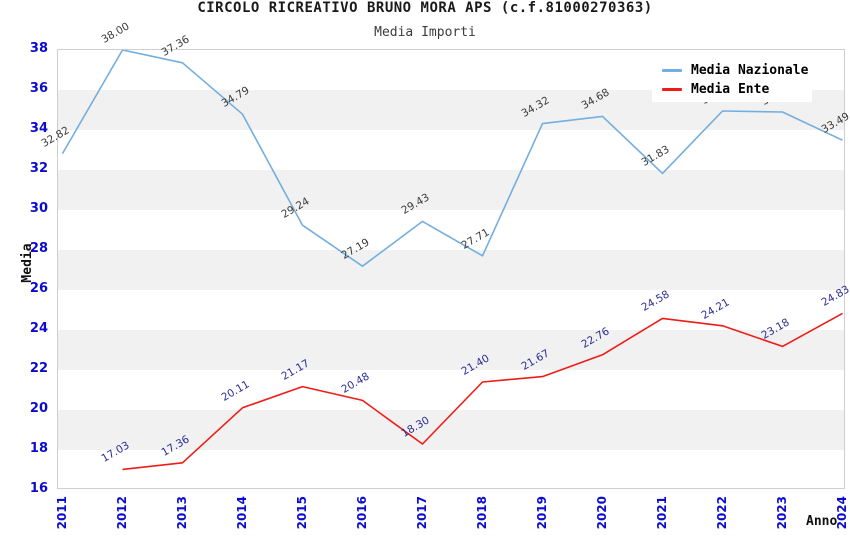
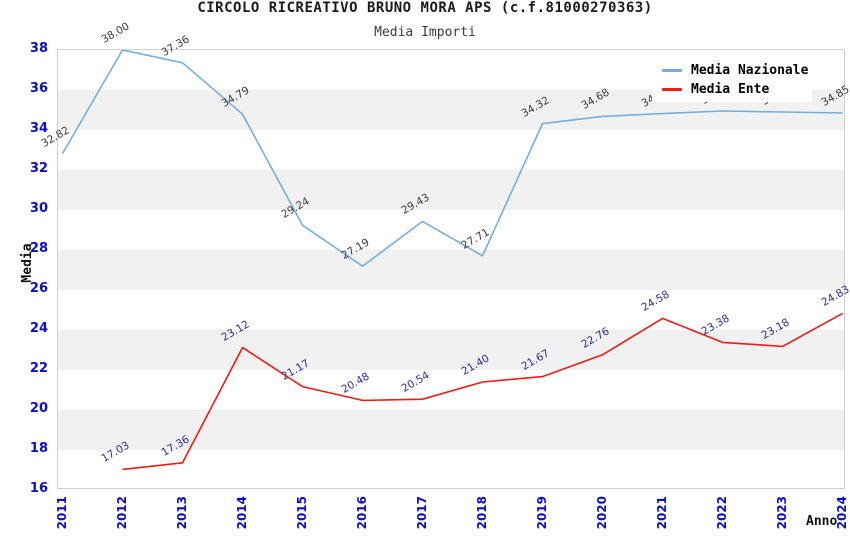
Media Ente/2014: 20.11 -> 23.12
Media Ente/2017: 18.30 -> 20.54
Media Nazionale/2021: 31.83 -> 34.82
Media Ente/2022: 24.21 -> 23.38
Media Nazionale/2024: 33.49 -> 34.85
